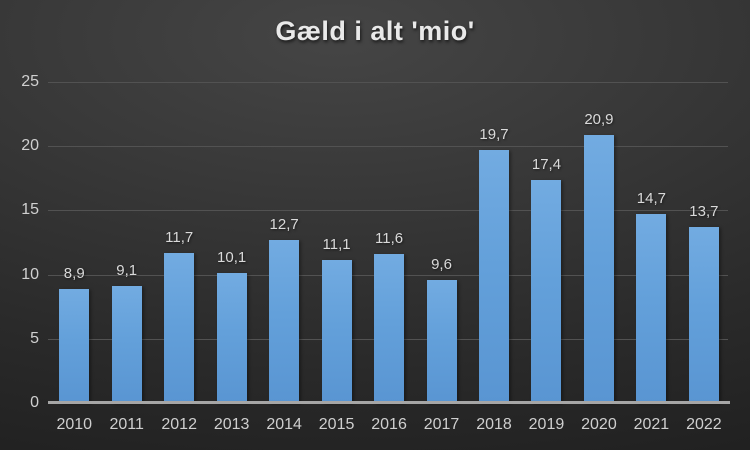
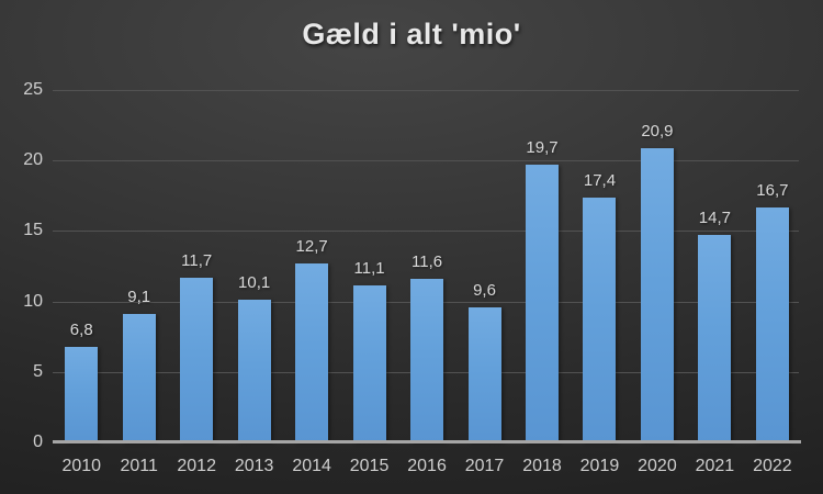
2010: 8,9 -> 6,8
2022: 13,7 -> 16,7
